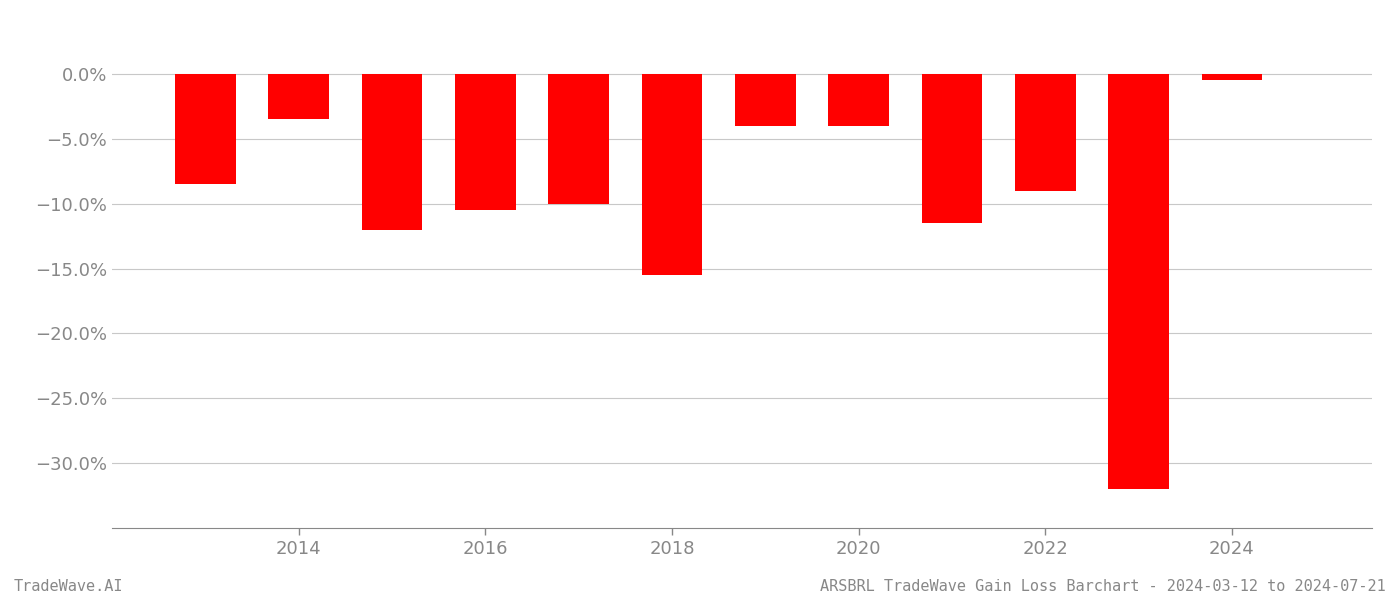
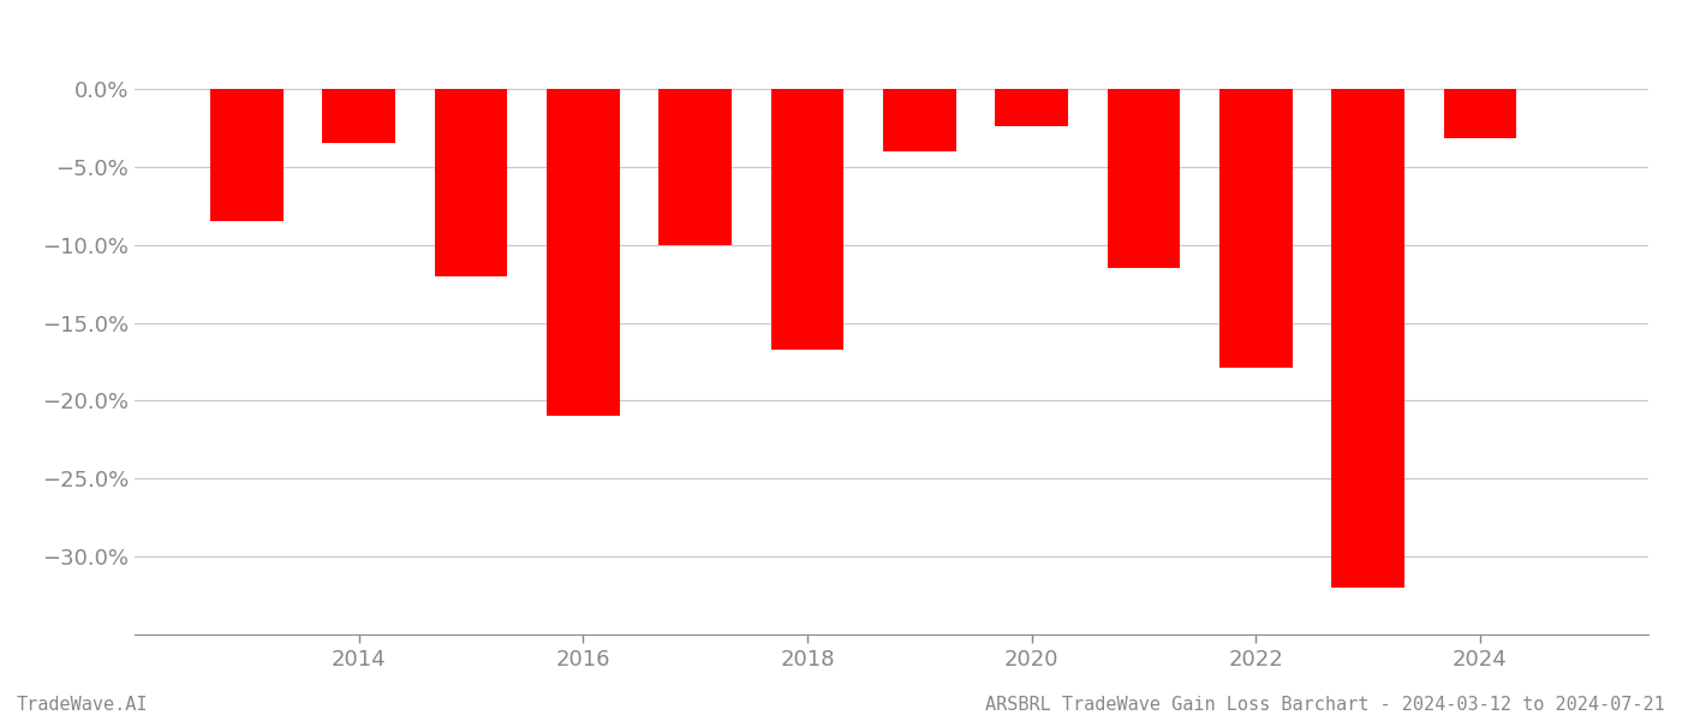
2016: -10.5% -> -21.0%
2018: -15.5% -> -16.7%
2020: -4.0% -> -2.4%
2022: -9.0% -> -17.9%
2024: -0.5% -> -3.2%
